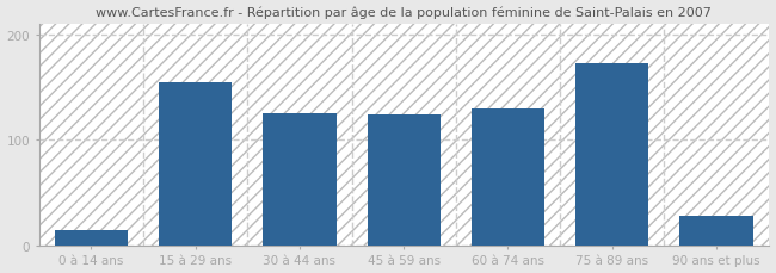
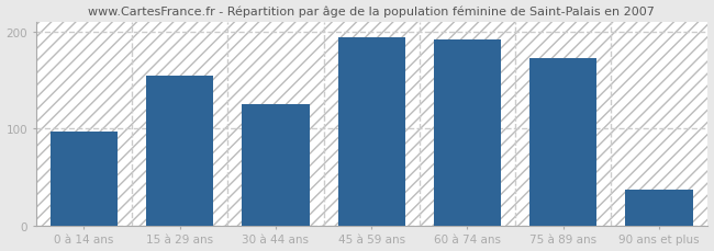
0 à 14 ans: 14 -> 97
45 à 59 ans: 124 -> 194
60 à 74 ans: 130 -> 192
90 ans et plus: 28 -> 37
